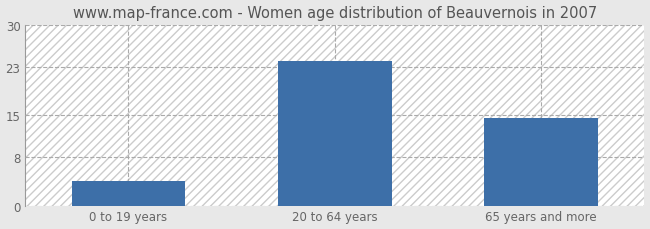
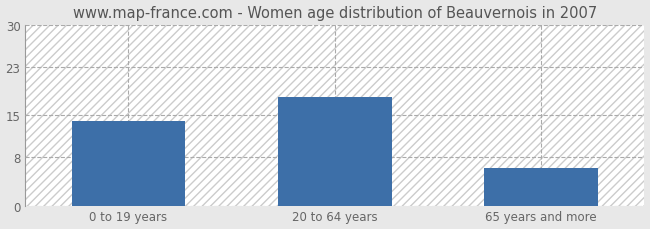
0 to 19 years: 4.0 -> 14.0
20 to 64 years: 24.0 -> 18.0
65 years and more: 14.5 -> 6.2
